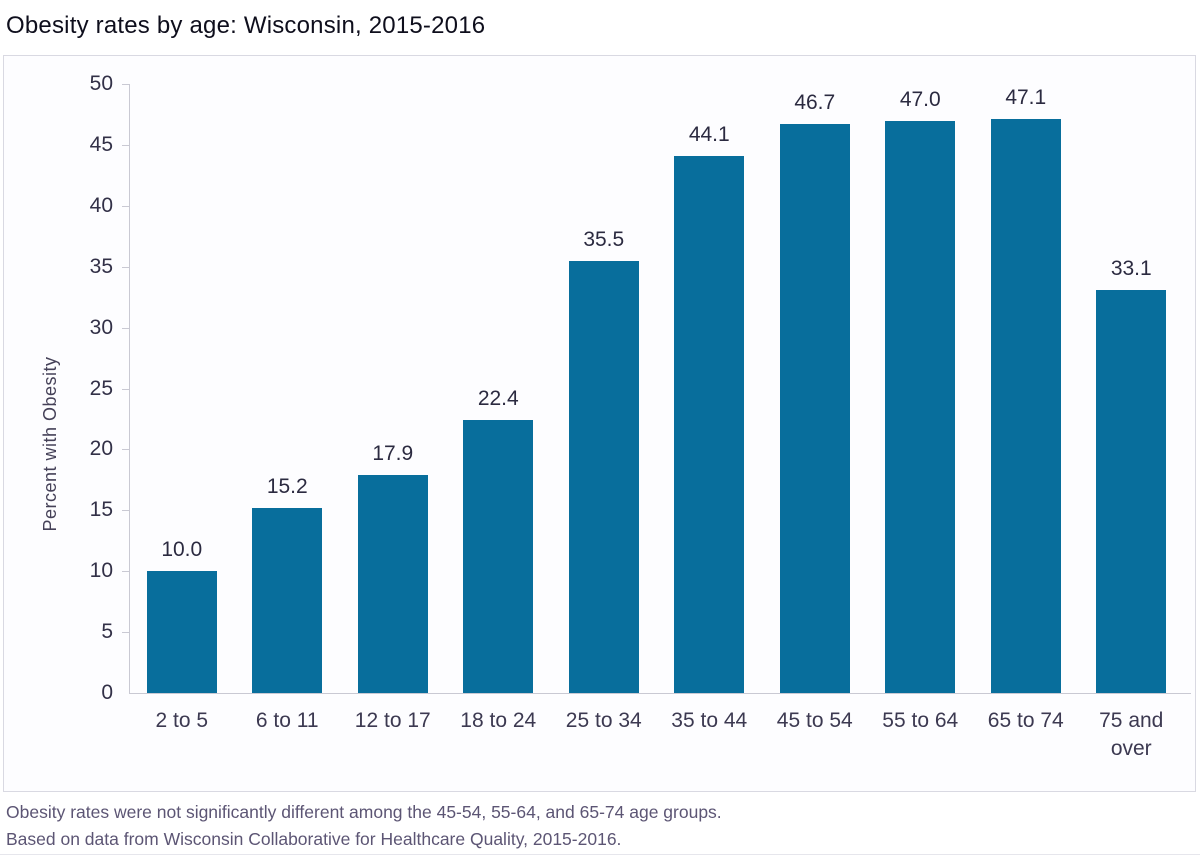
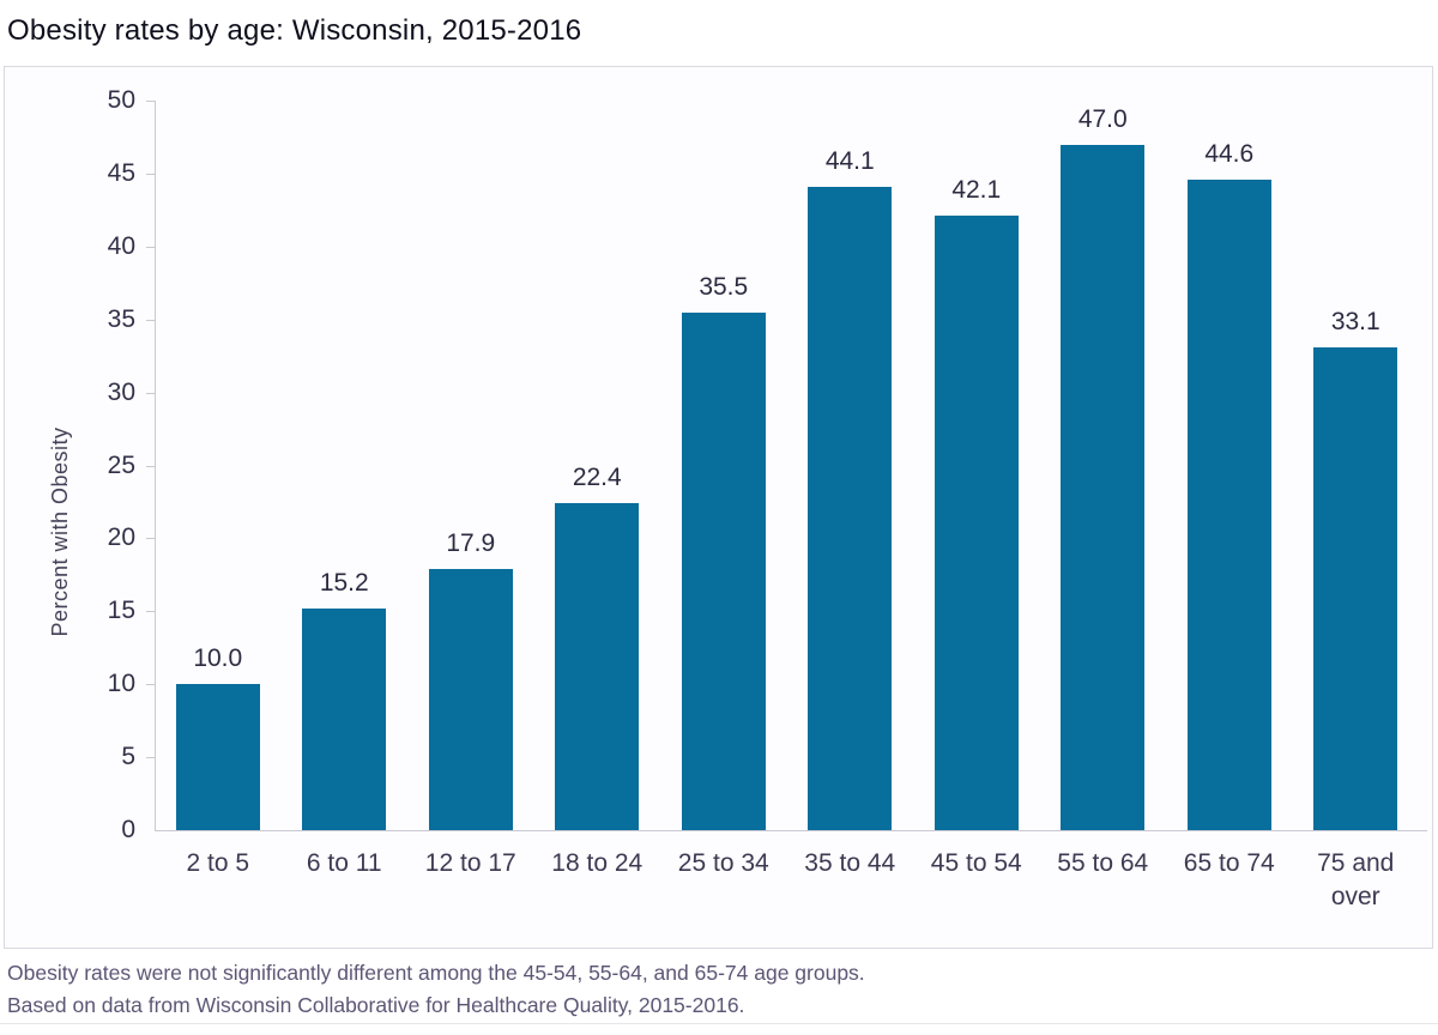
45 to 54: 46.7 -> 42.1
65 to 74: 47.1 -> 44.6
